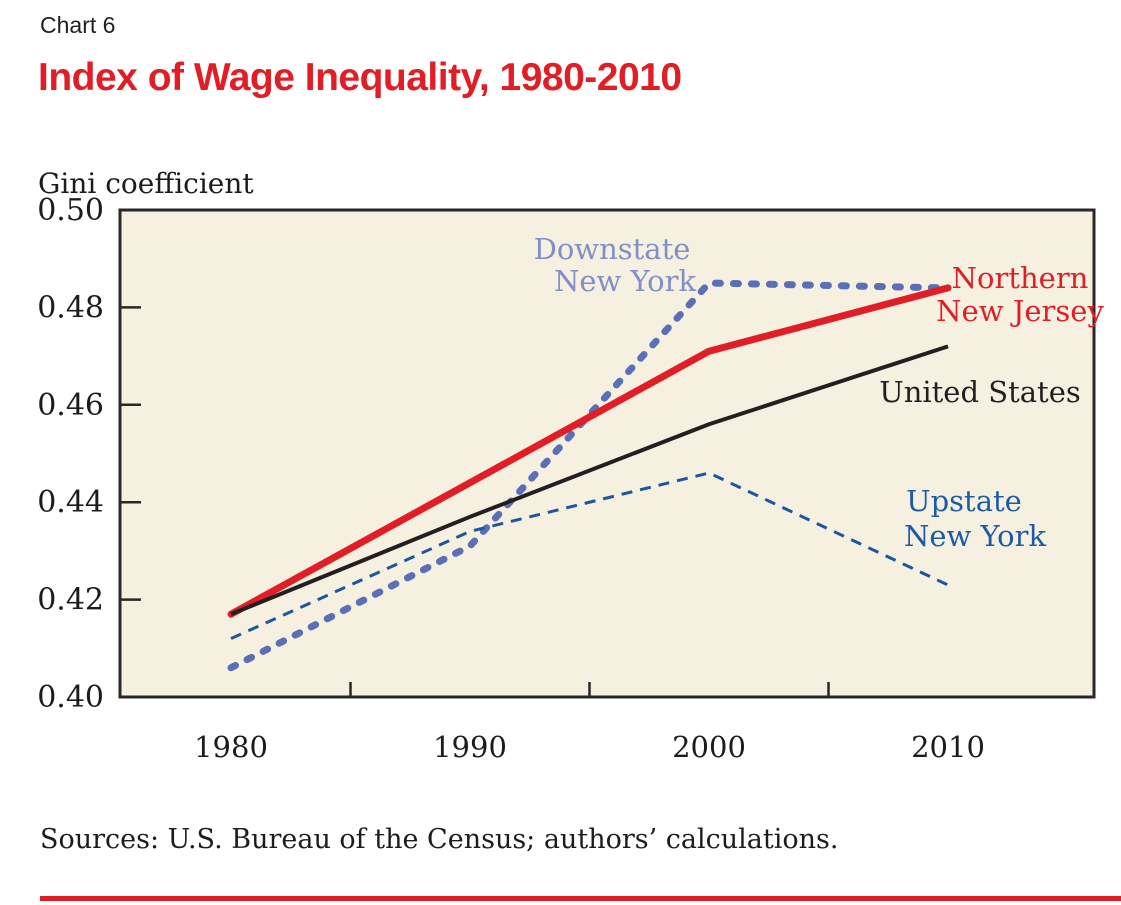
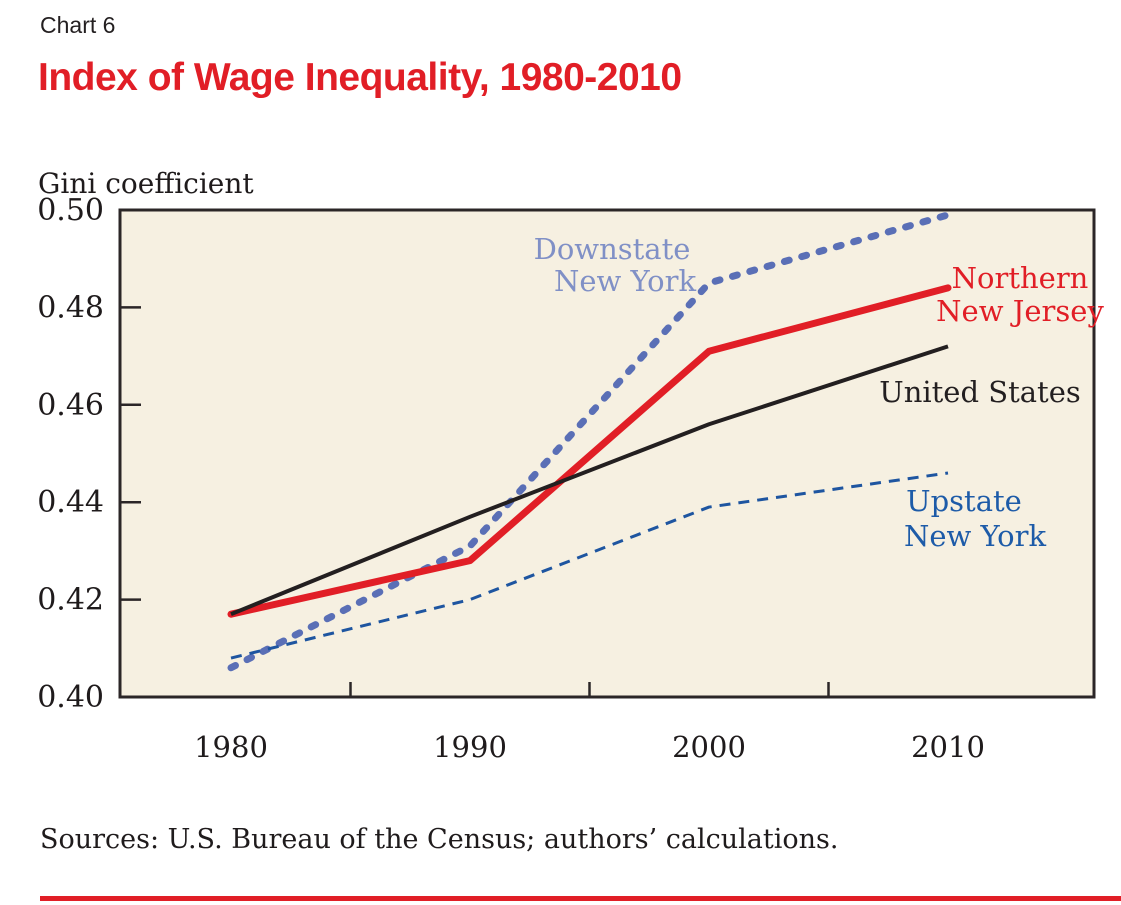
Upstate New York/1980: 0.412 -> 0.408
Northern New Jersey/1990: 0.444 -> 0.428
Upstate New York/1990: 0.434 -> 0.420
Upstate New York/2000: 0.446 -> 0.439
Downstate New York/2010: 0.484 -> 0.499
Upstate New York/2010: 0.423 -> 0.446
